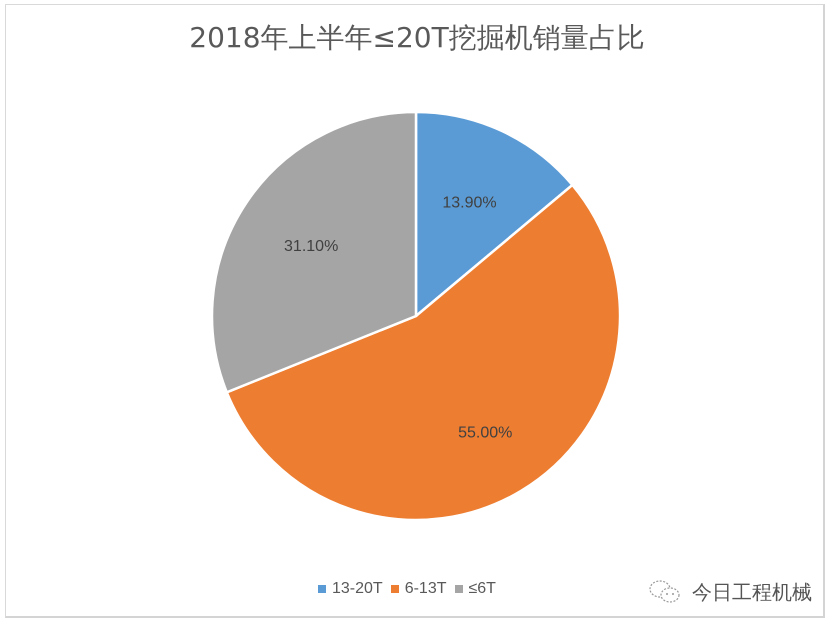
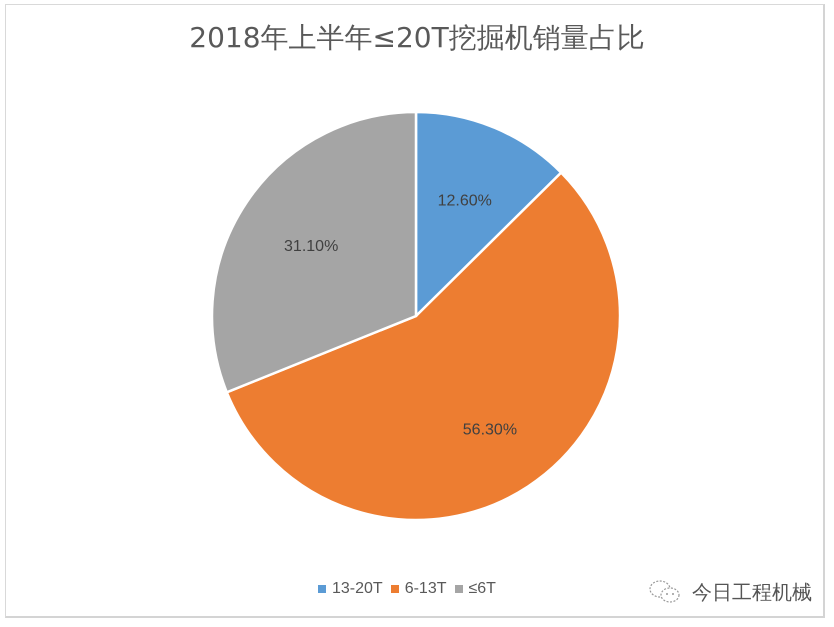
13-20T: 13.90% -> 12.60%
6-13T: 55.00% -> 56.30%
